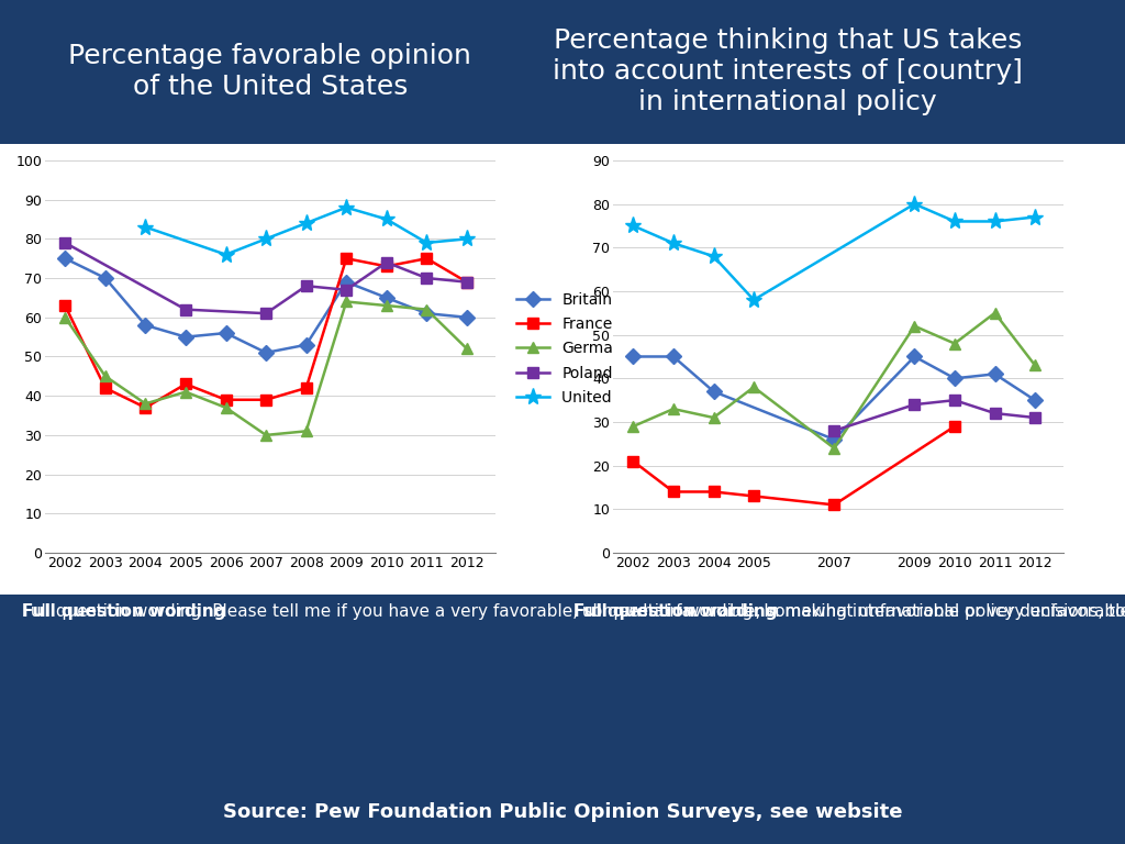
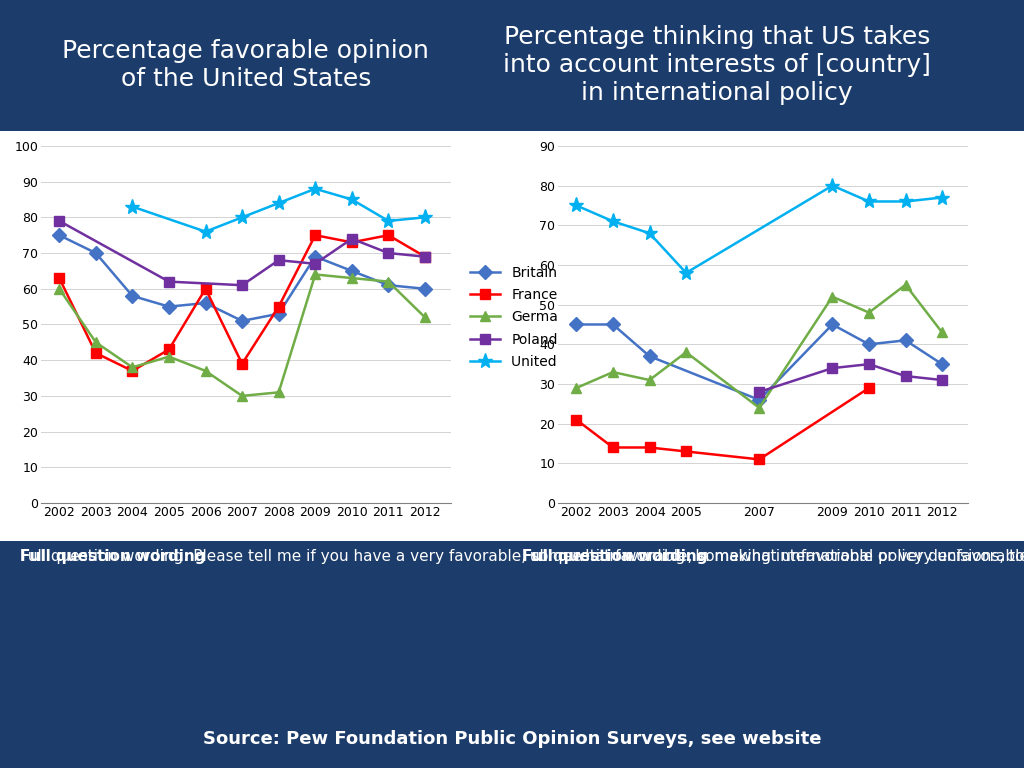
France/2006: 39 -> 60
France/2008: 42 -> 55
